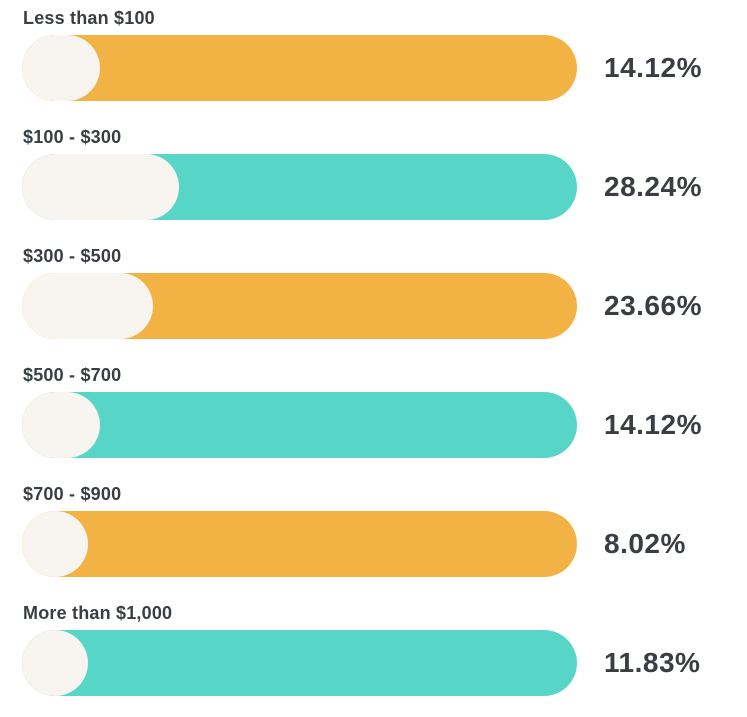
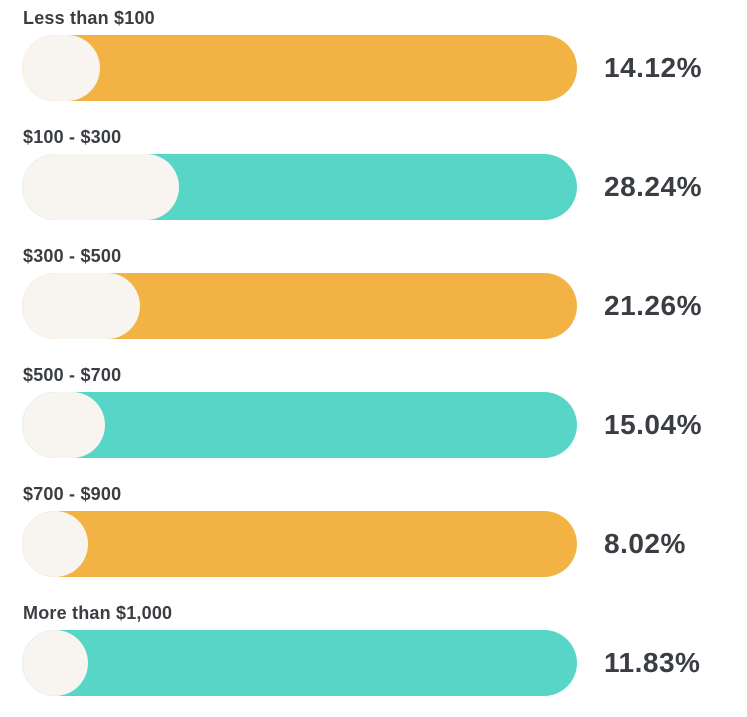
$300 - $500: 23.66% -> 21.26%
$500 - $700: 14.12% -> 15.04%
